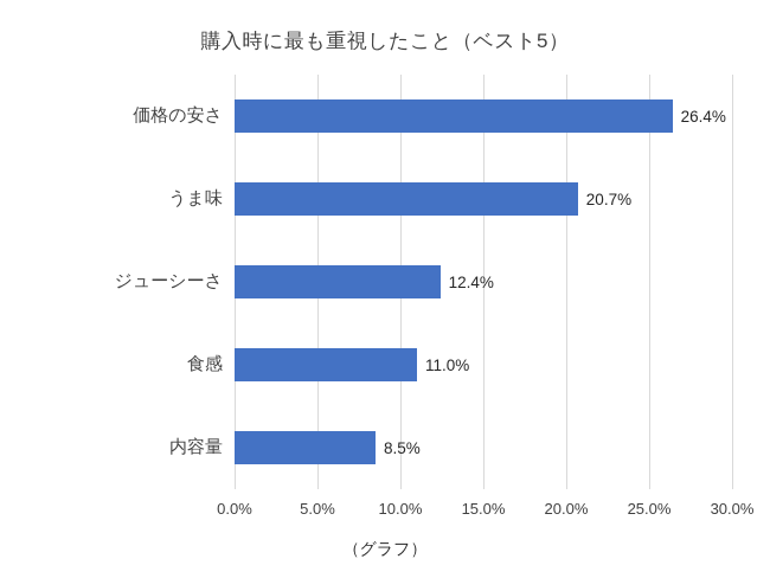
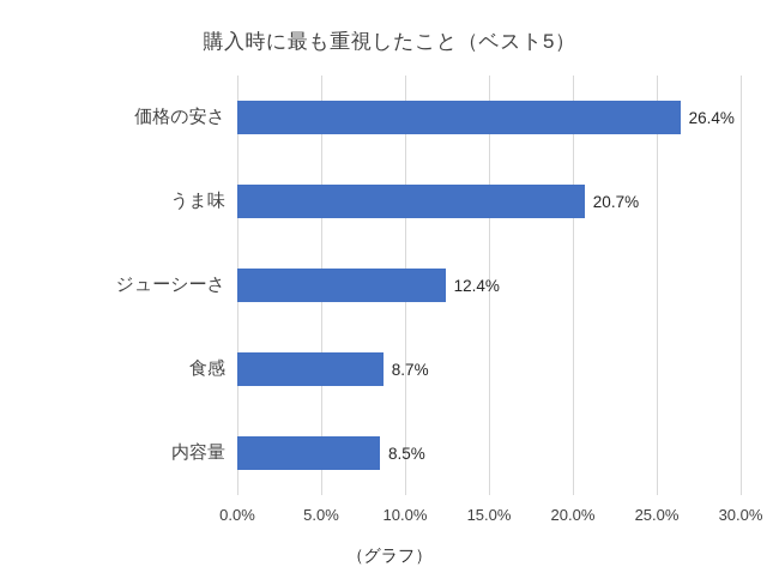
食感: 11.0% -> 8.7%
